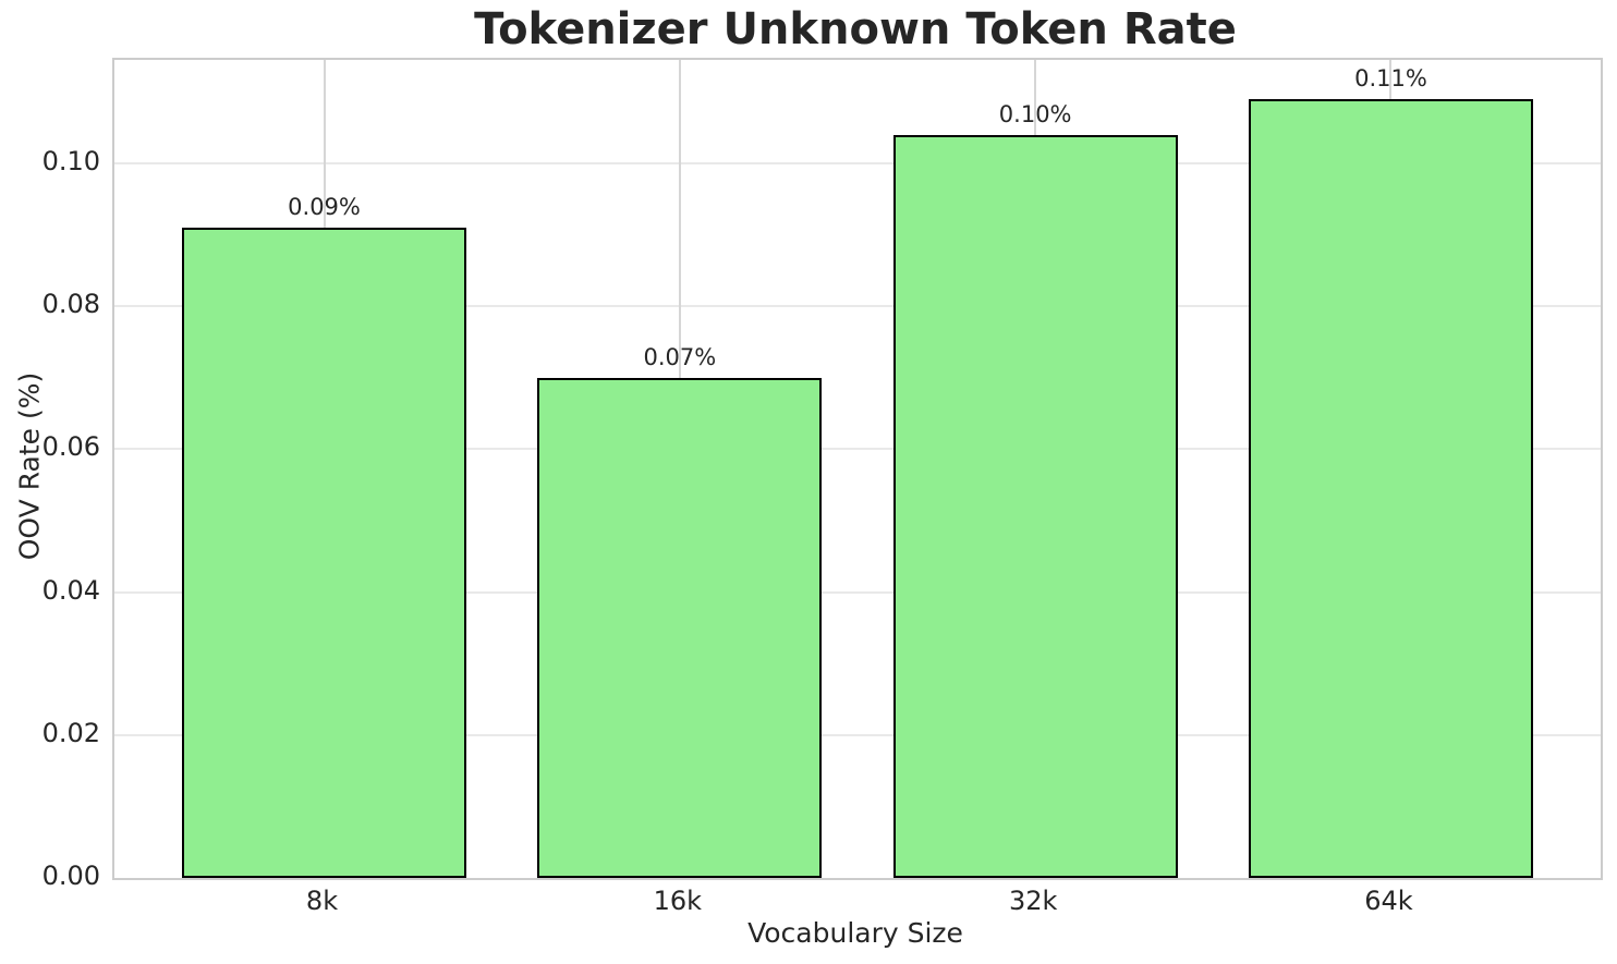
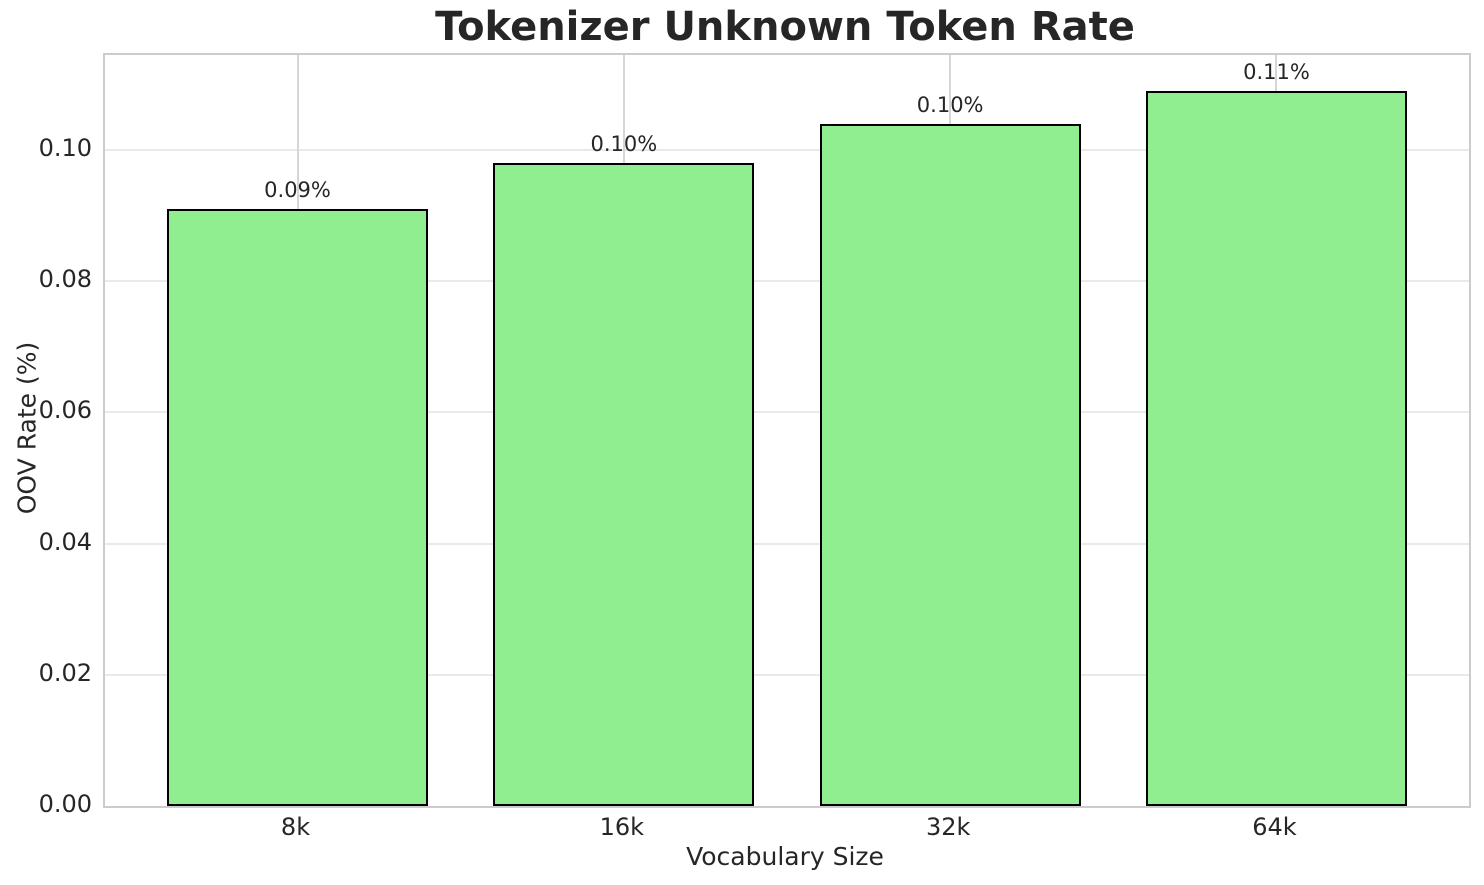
16k: 0.07% -> 0.10%
